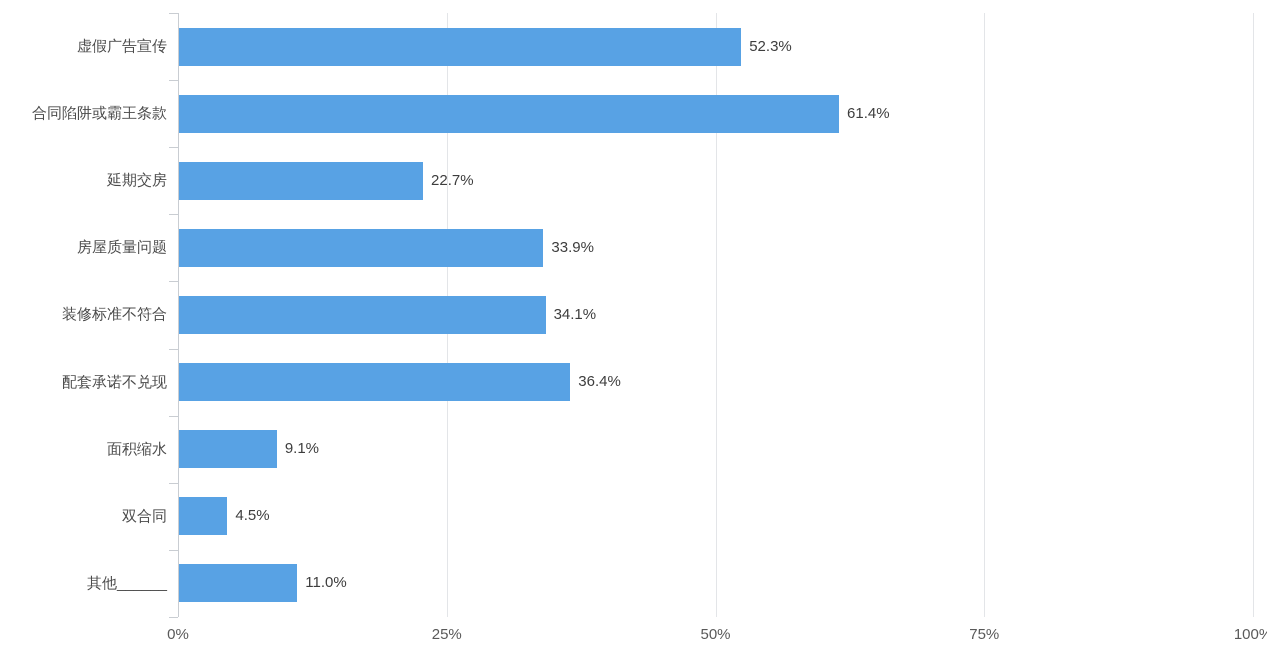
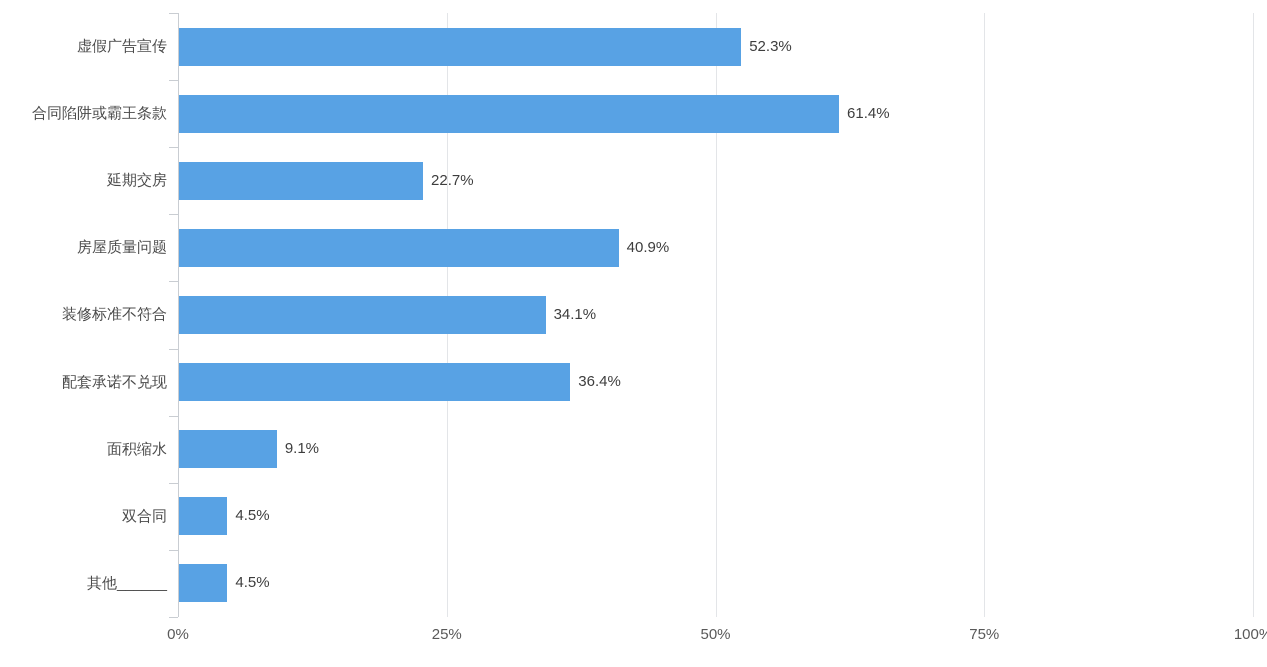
房屋质量问题: 33.9% -> 40.9%
其他______: 11.0% -> 4.5%
